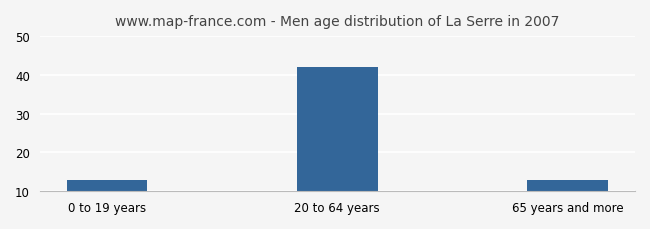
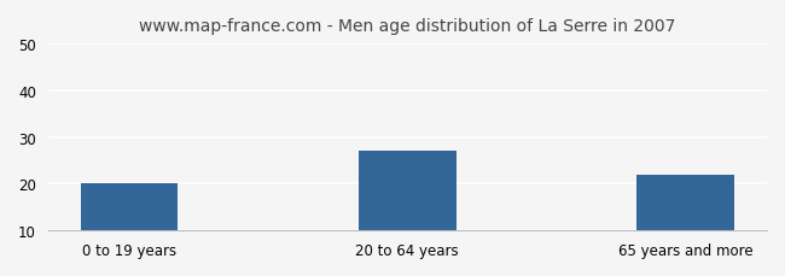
0 to 19 years: 13 -> 20
20 to 64 years: 42 -> 27
65 years and more: 13 -> 22
